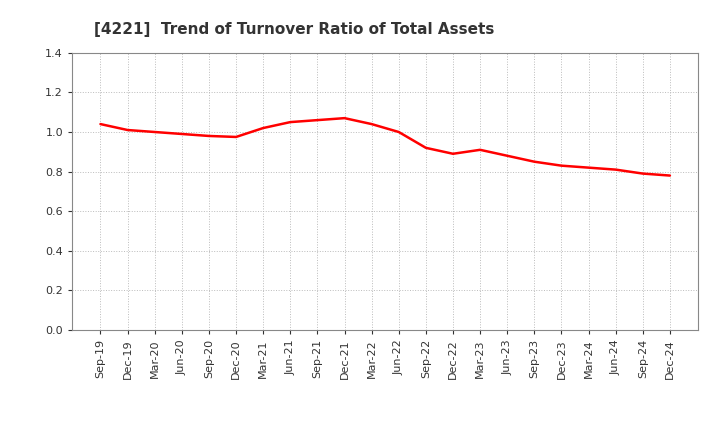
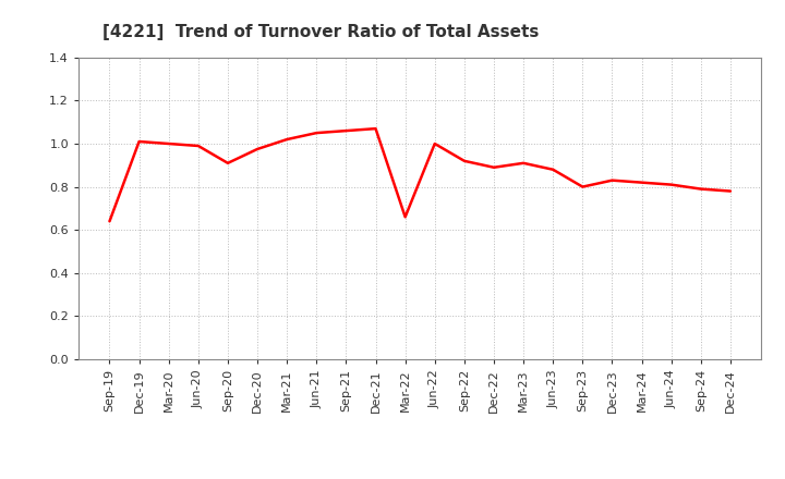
Sep-19: 1.04 -> 0.64
Sep-20: 0.98 -> 0.91
Mar-22: 1.04 -> 0.66
Sep-23: 0.85 -> 0.80
